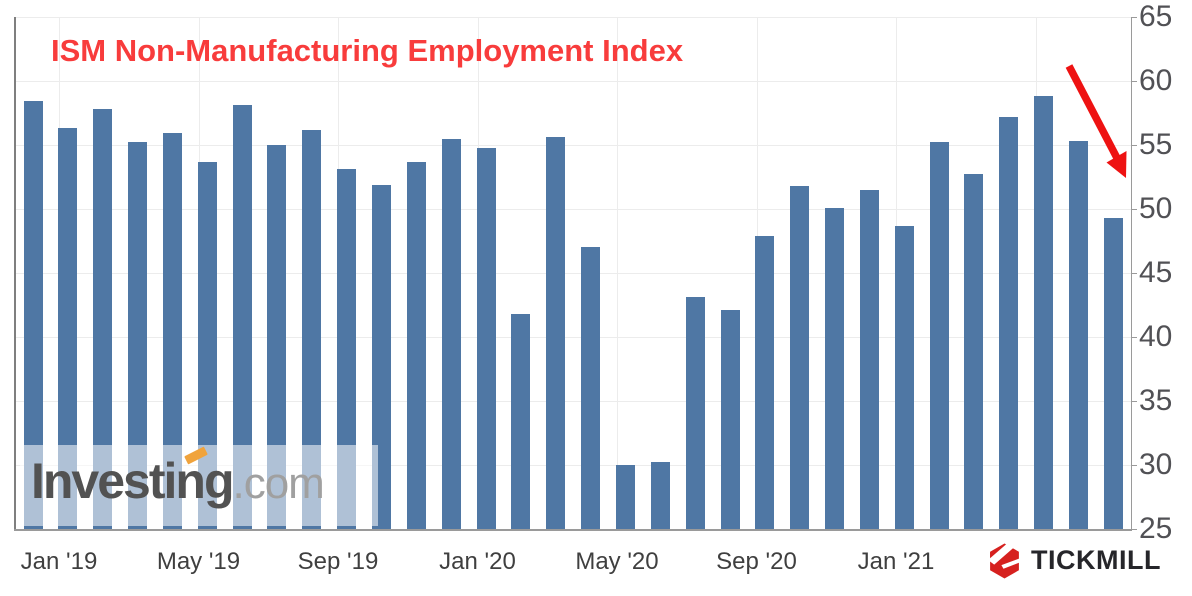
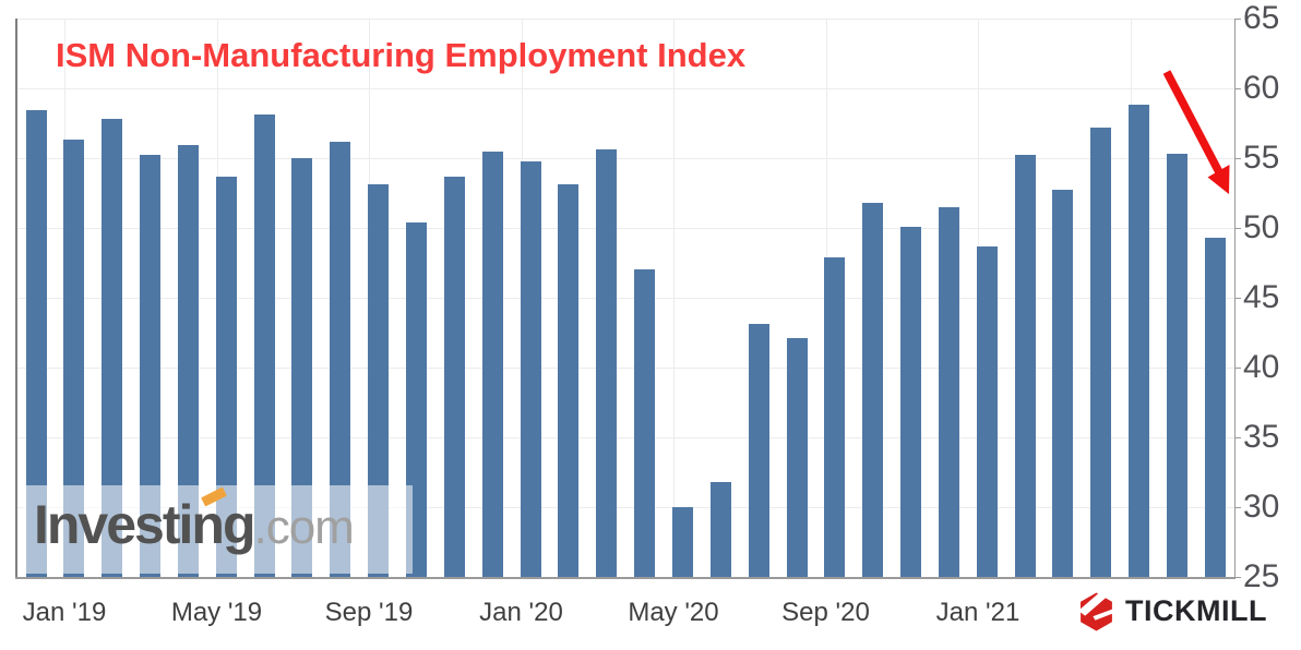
Sep '19: 51.9 -> 50.4
Jan '20: 41.8 -> 53.1
May '20: 30.2 -> 31.8
